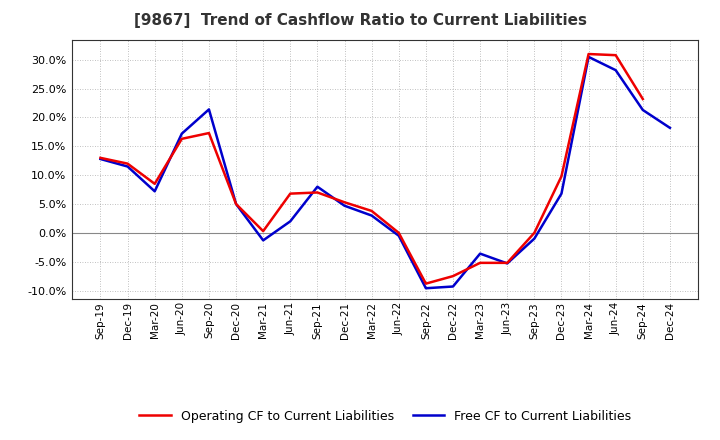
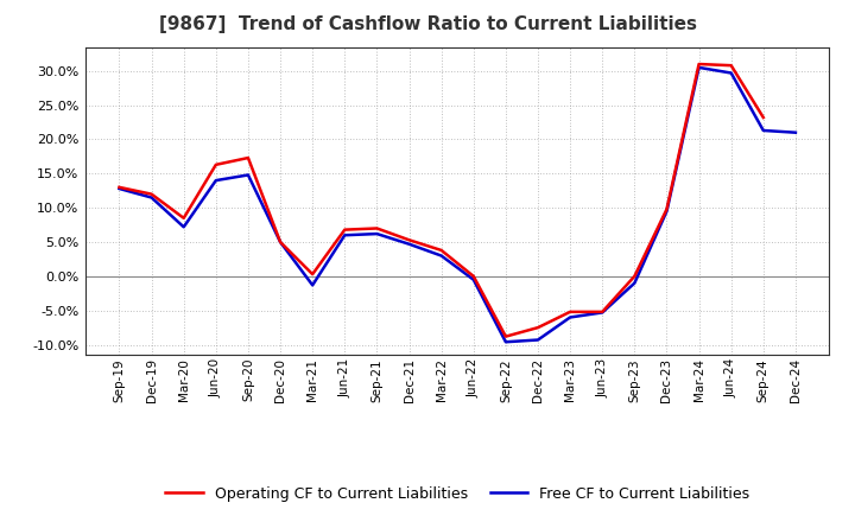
Free CF to Current Liabilities/Jun-20: 17.2% -> 14.0%
Free CF to Current Liabilities/Sep-20: 21.4% -> 14.8%
Free CF to Current Liabilities/Jun-21: 2.0% -> 6.0%
Free CF to Current Liabilities/Sep-21: 8.0% -> 6.2%
Free CF to Current Liabilities/Mar-23: -3.6% -> -6.0%
Free CF to Current Liabilities/Dec-23: 6.8% -> 9.5%
Free CF to Current Liabilities/Jun-24: 28.2% -> 29.7%
Free CF to Current Liabilities/Dec-24: 18.2% -> 21.0%
